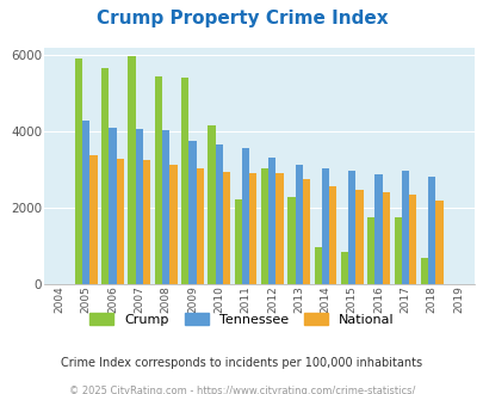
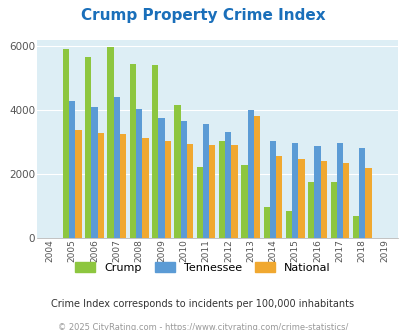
Tennessee/2007: 4070 -> 4400
Tennessee/2013: 3120 -> 4000
National/2013: 2730 -> 3800
